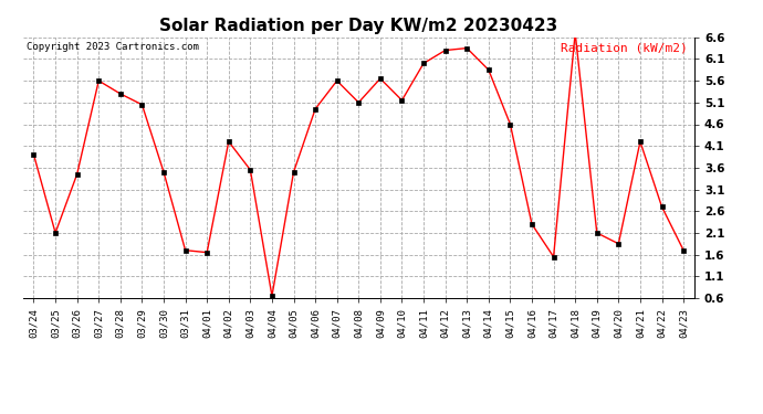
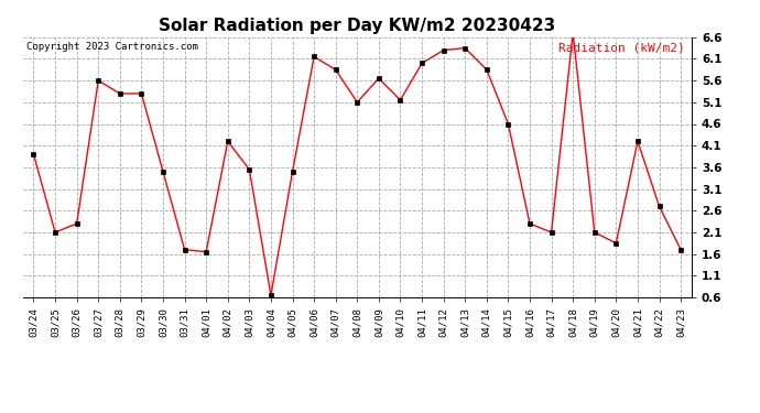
03/26: 3.45 -> 2.30
03/29: 5.05 -> 5.30
04/06: 4.95 -> 6.15
04/07: 5.60 -> 5.85
04/17: 1.55 -> 2.10
